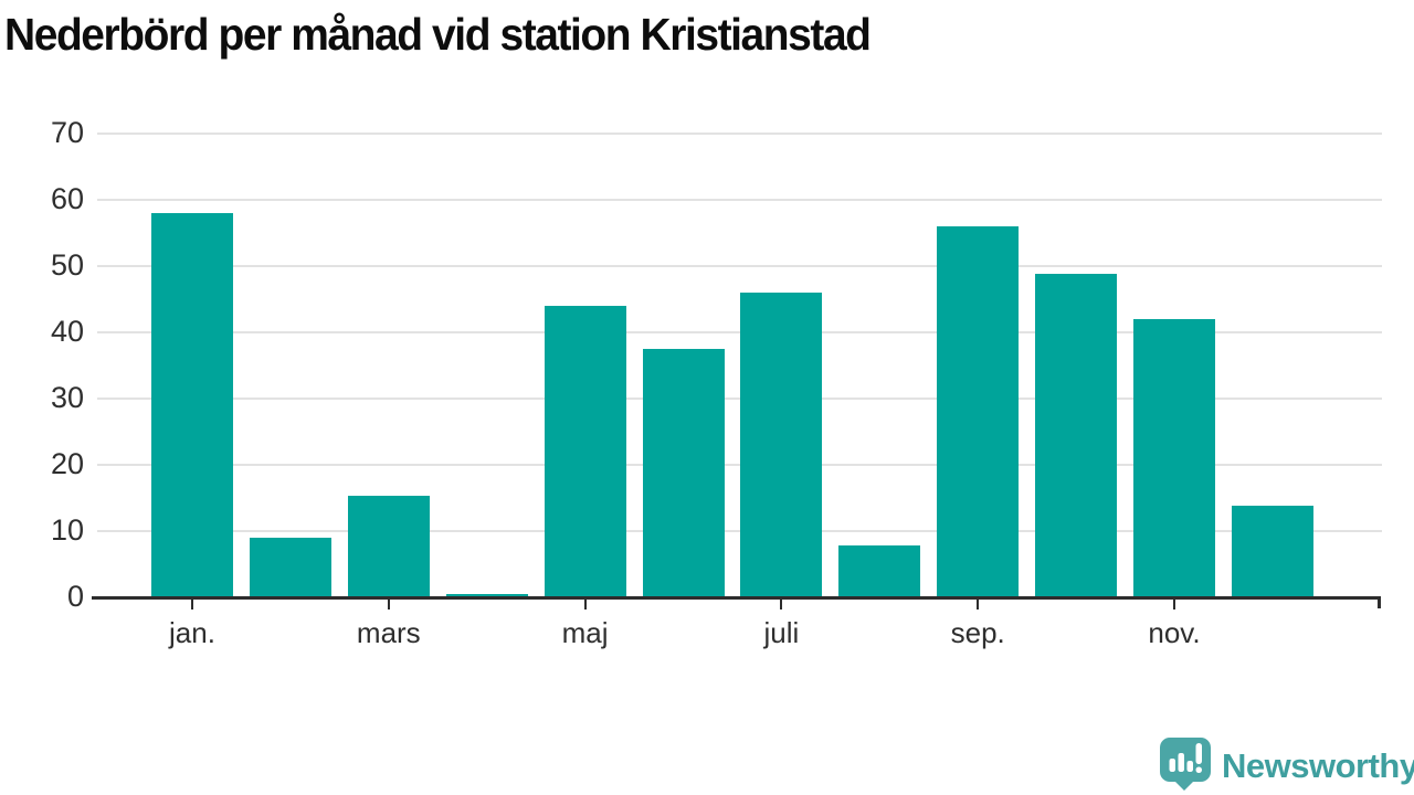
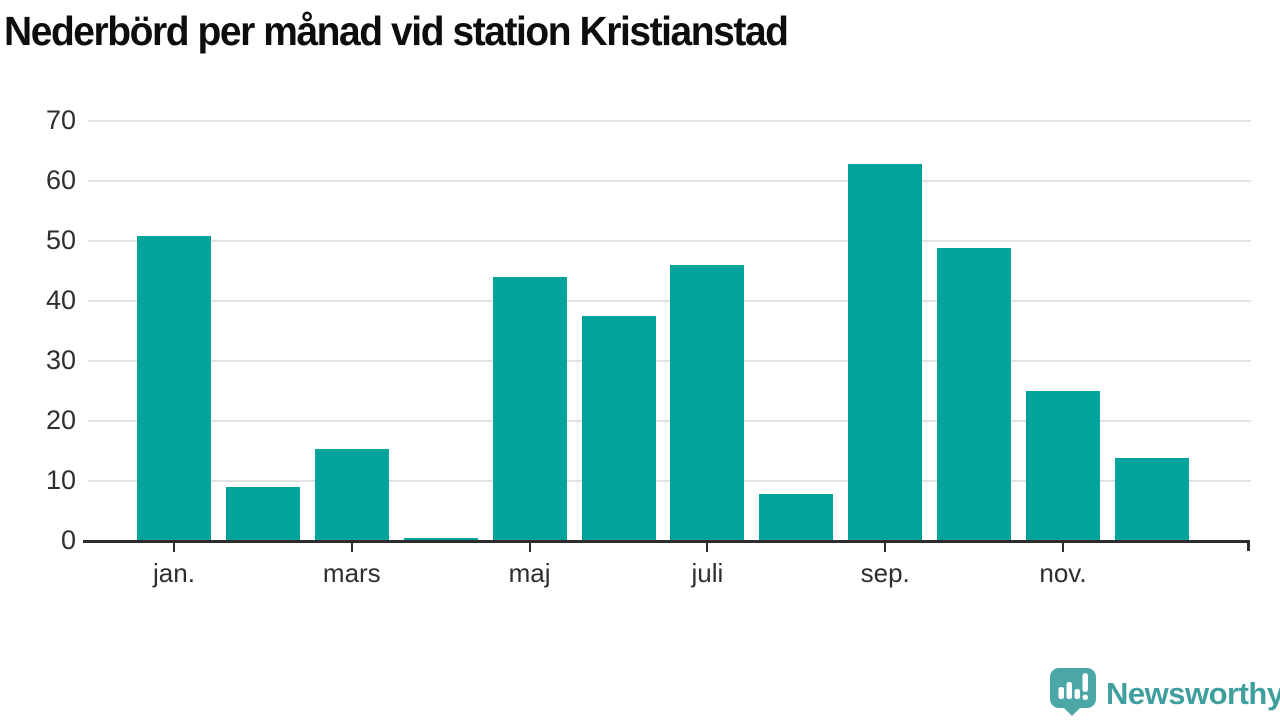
jan.: 58 -> 51
sep.: 56 -> 63
nov.: 42 -> 25
